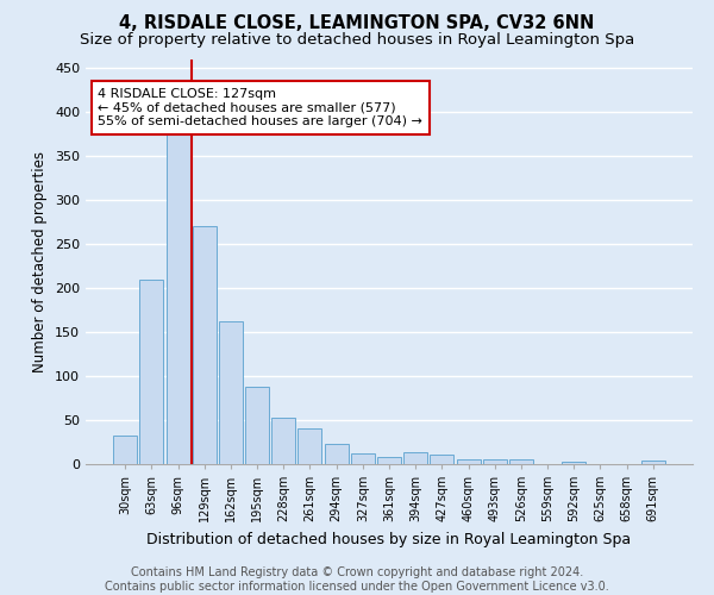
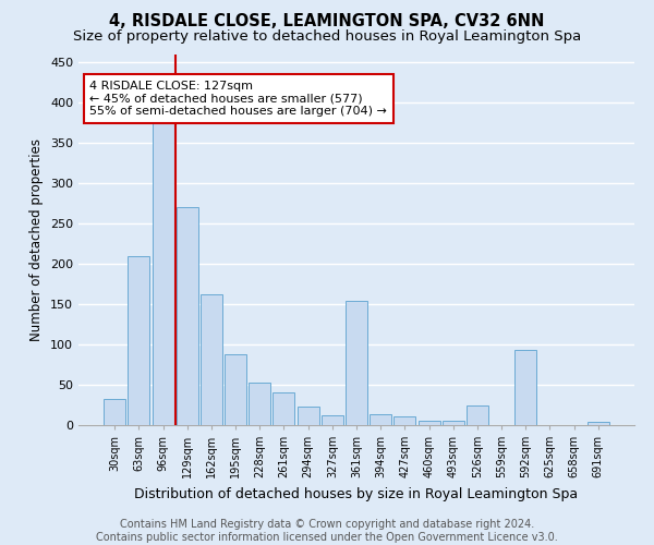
361sqm: 8 -> 154
526sqm: 5 -> 24
592sqm: 3 -> 94
